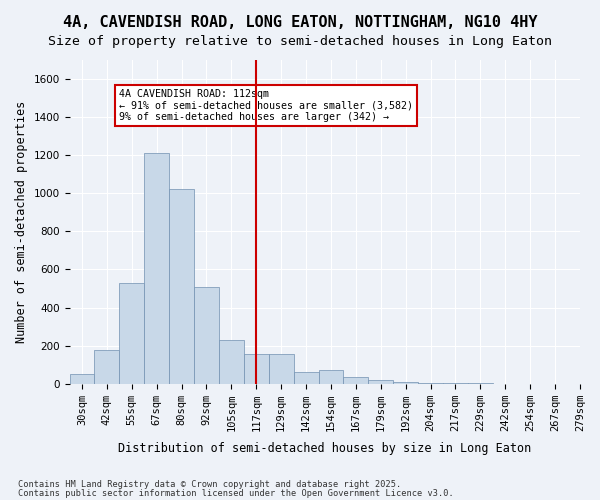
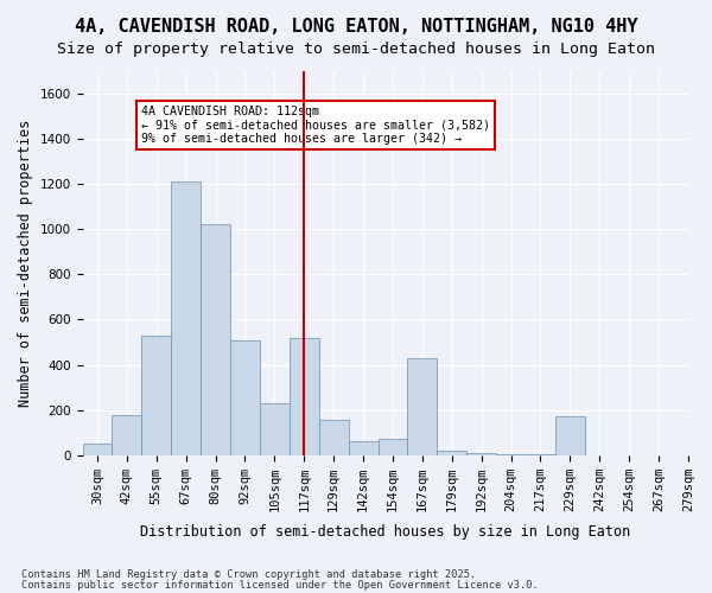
117sqm: 160 -> 520
167sqm: 40 -> 430
229sqm: 0 -> 170
